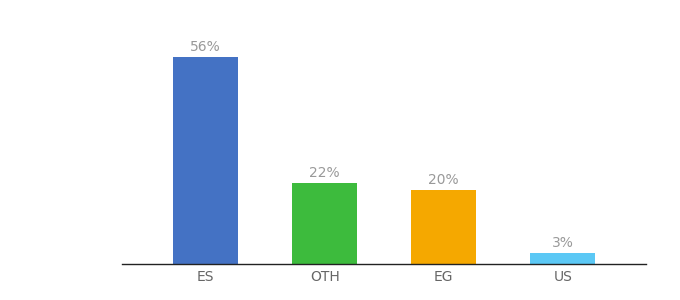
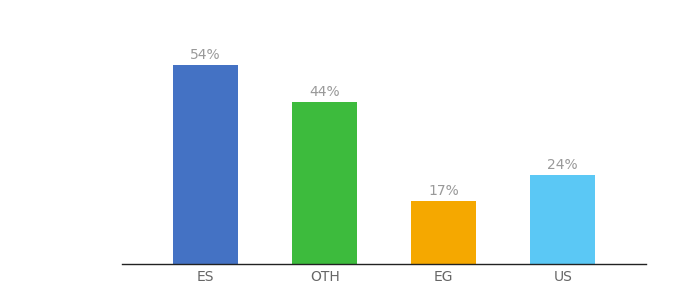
ES: 56% -> 54%
OTH: 22% -> 44%
EG: 20% -> 17%
US: 3% -> 24%
